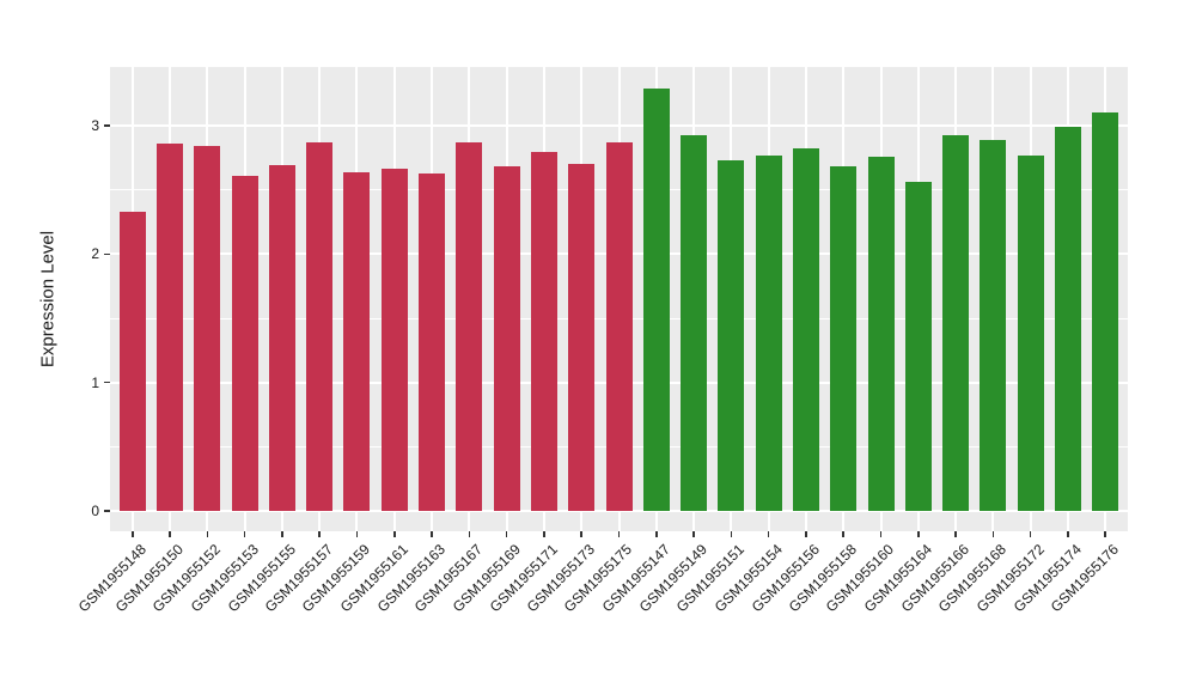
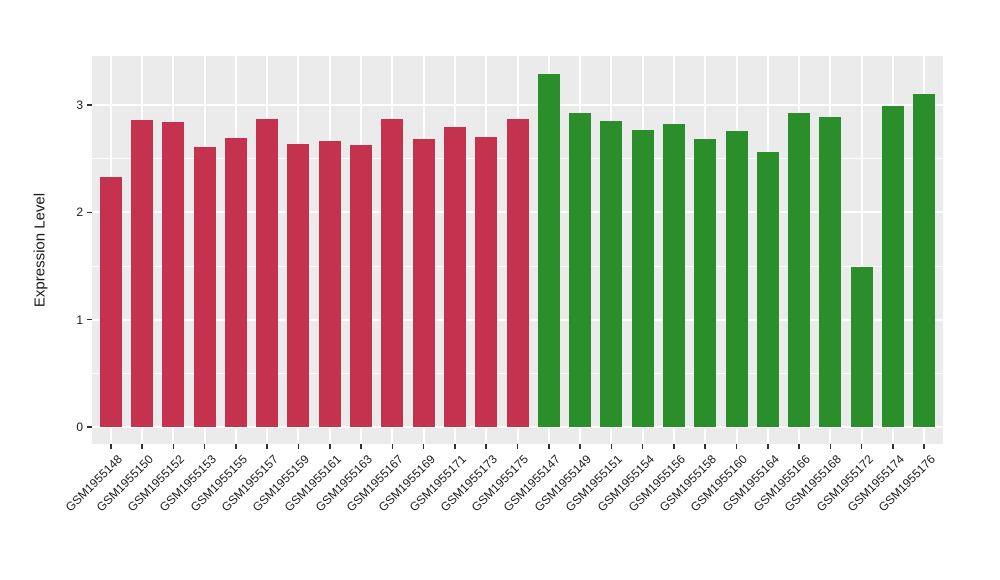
GSM1955151: 2.73 -> 2.85
GSM1955172: 2.77 -> 1.49
